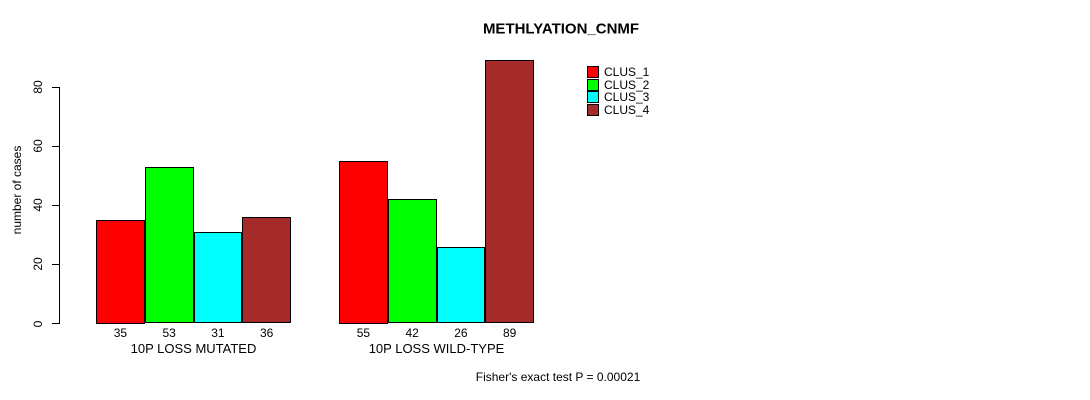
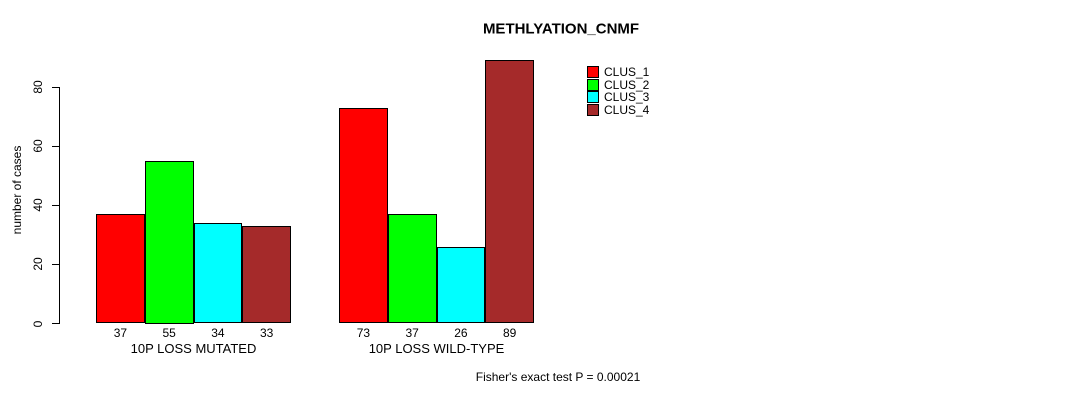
CLUS_1/10P LOSS MUTATED: 35 -> 37
CLUS_2/10P LOSS MUTATED: 53 -> 55
CLUS_3/10P LOSS MUTATED: 31 -> 34
CLUS_4/10P LOSS MUTATED: 36 -> 33
CLUS_1/10P LOSS WILD-TYPE: 55 -> 73
CLUS_2/10P LOSS WILD-TYPE: 42 -> 37
